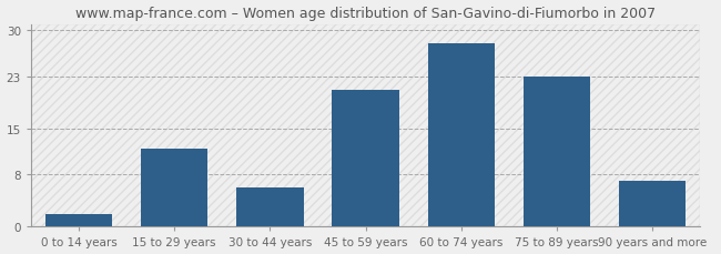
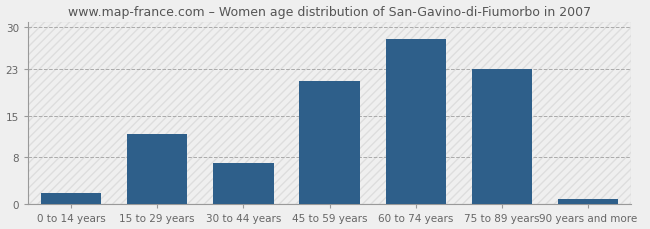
30 to 44 years: 6 -> 7
90 years and more: 7 -> 1
